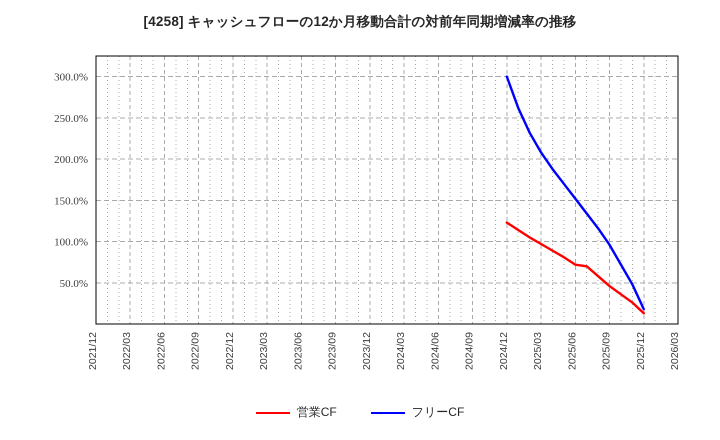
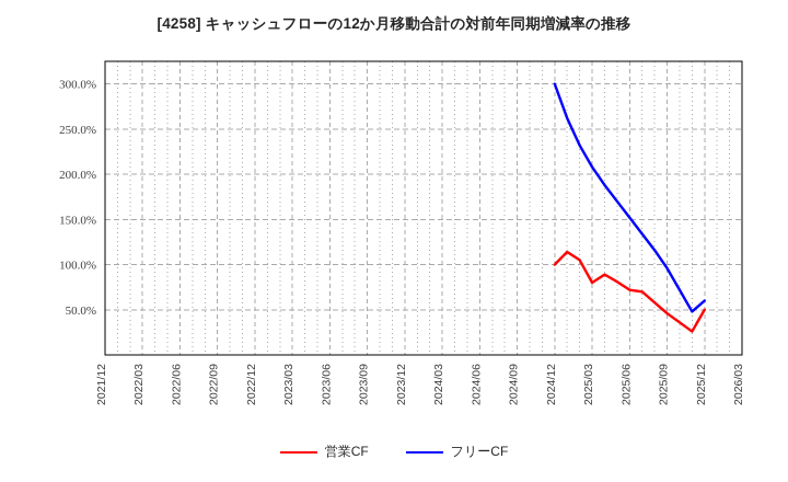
営業CF/2024/12: 120% -> 100%
営業CF/2025/03: 100% -> 80%
営業CF/2025/12: 10% -> 50%
フリーCF/2025/12: 20% -> 60%
